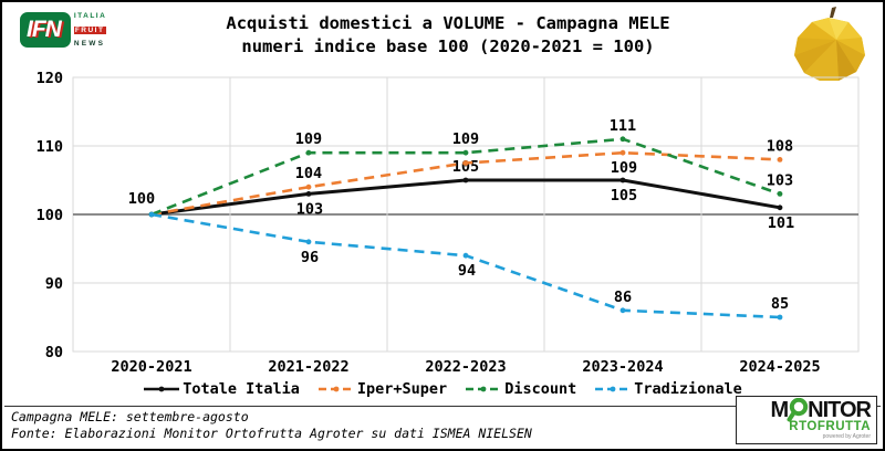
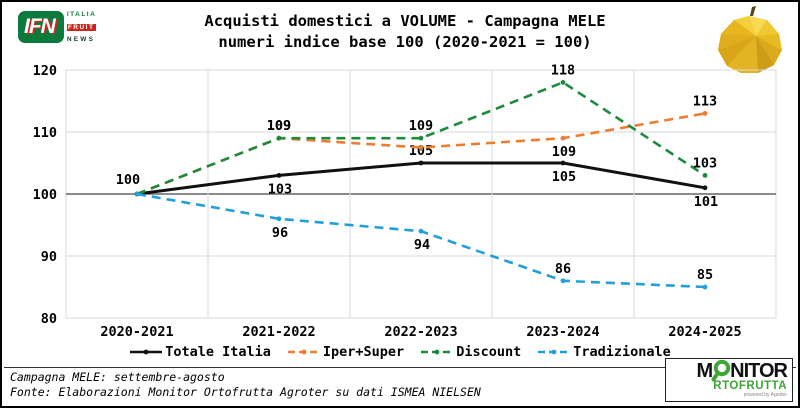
Iper+Super/2021-2022: 104 -> 109
Discount/2023-2024: 111 -> 118
Iper+Super/2024-2025: 108 -> 113
